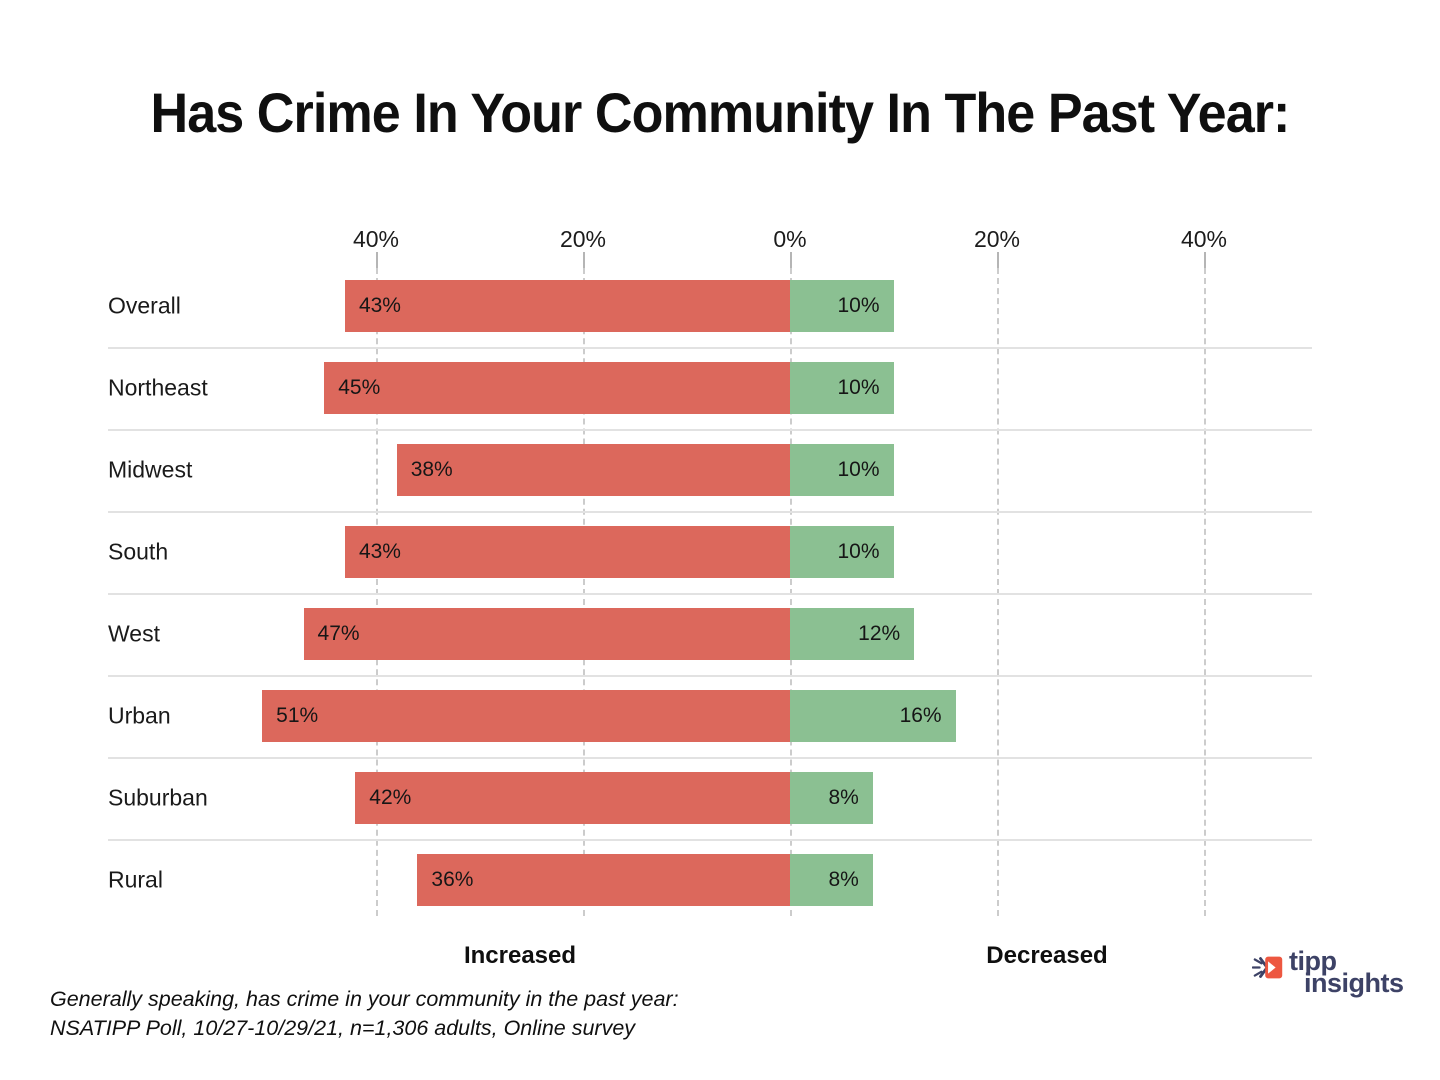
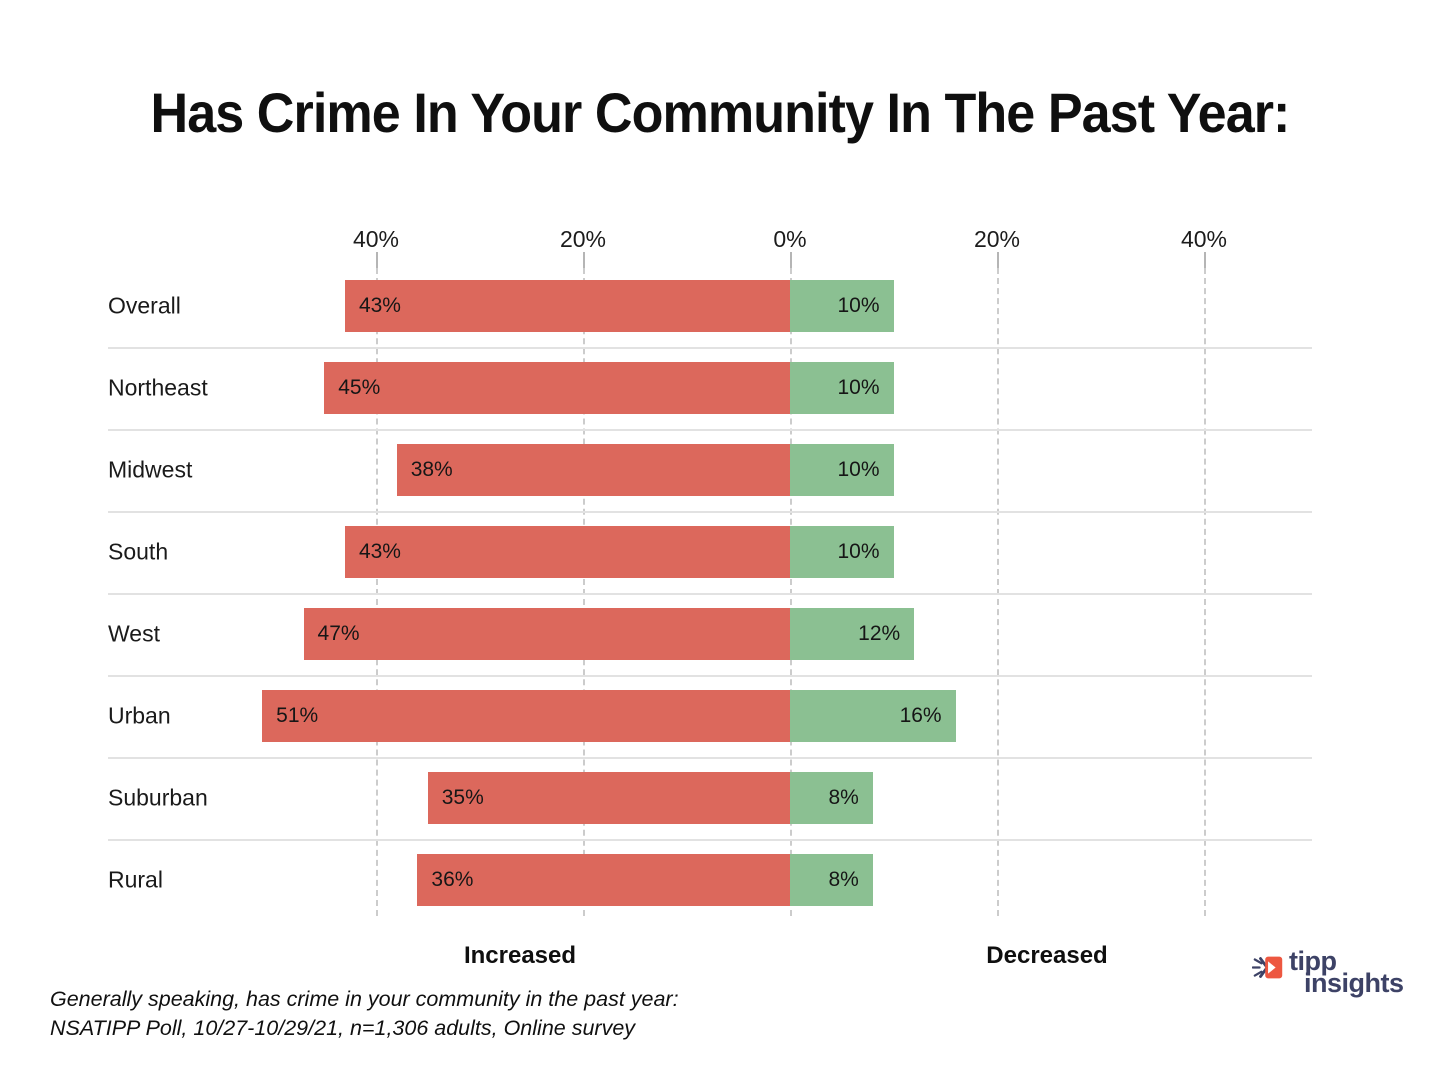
Increased/Suburban: 42% -> 35%
